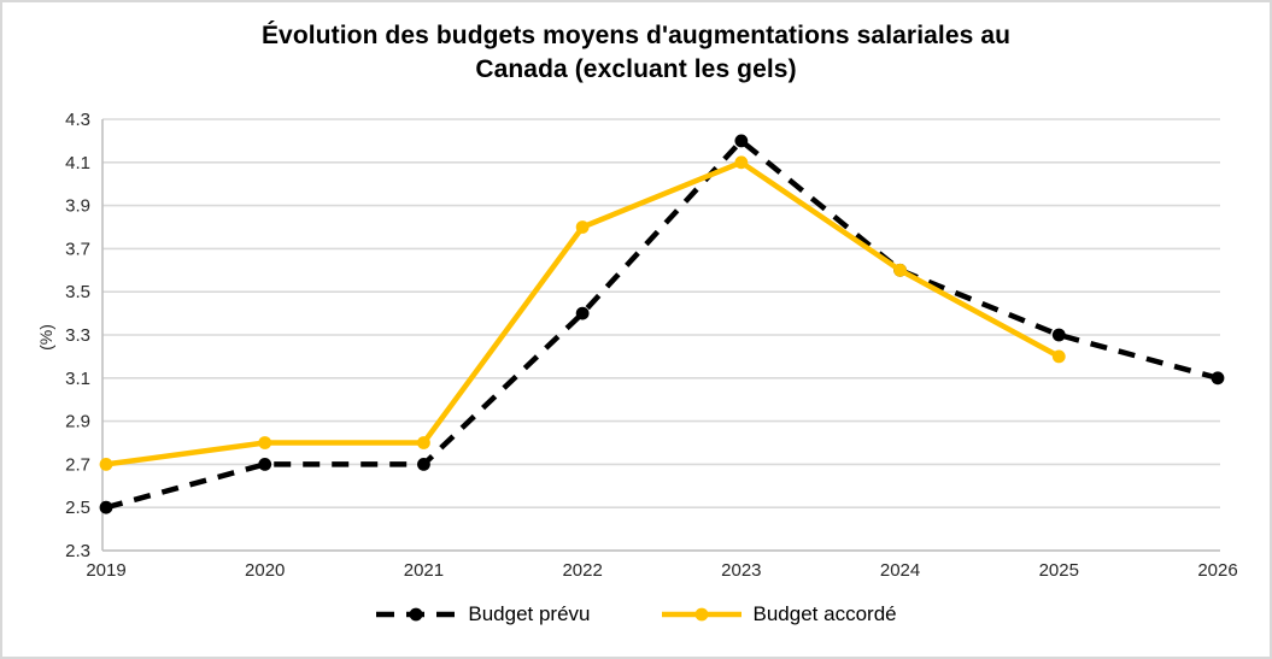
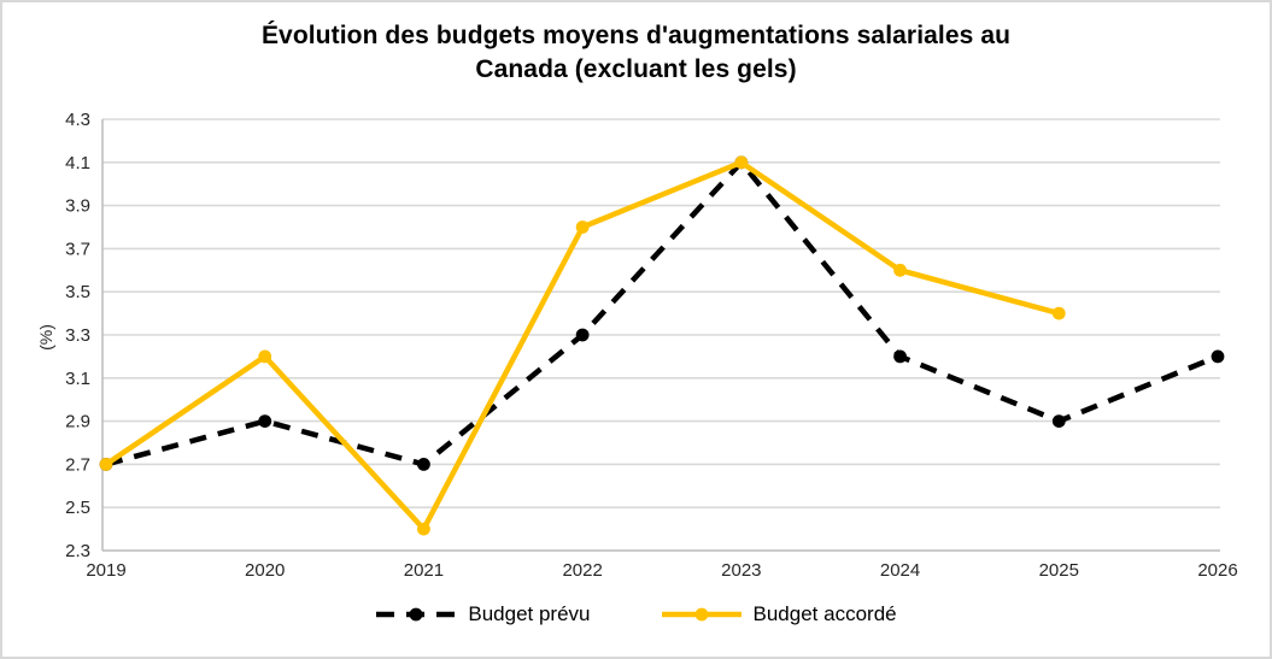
Budget prévu/2019: 2.5 -> 2.7
Budget prévu/2020: 2.7 -> 2.9
Budget accordé/2020: 2.8 -> 3.2
Budget accordé/2021: 2.8 -> 2.4
Budget prévu/2022: 3.4 -> 3.3
Budget prévu/2023: 4.2 -> 4.1
Budget prévu/2024: 3.6 -> 3.2
Budget prévu/2025: 3.3 -> 2.9
Budget accordé/2025: 3.2 -> 3.4
Budget prévu/2026: 3.1 -> 3.2
